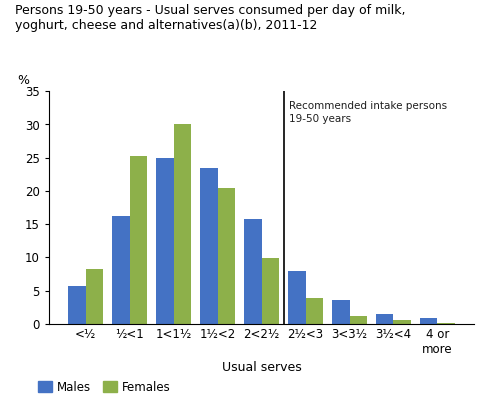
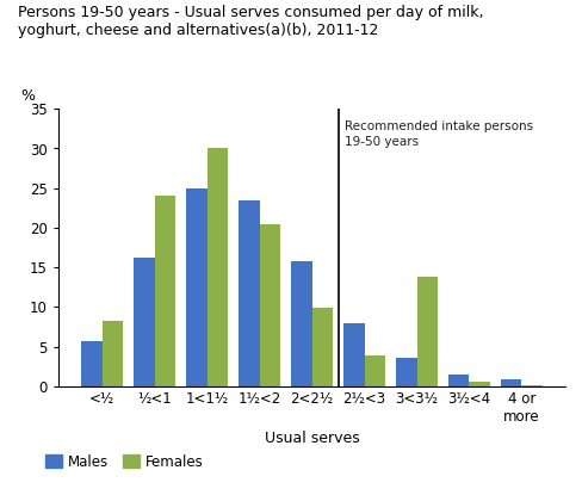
Females/½<1: 25.2 -> 24.0
Females/3<3½: 1.2 -> 13.8
